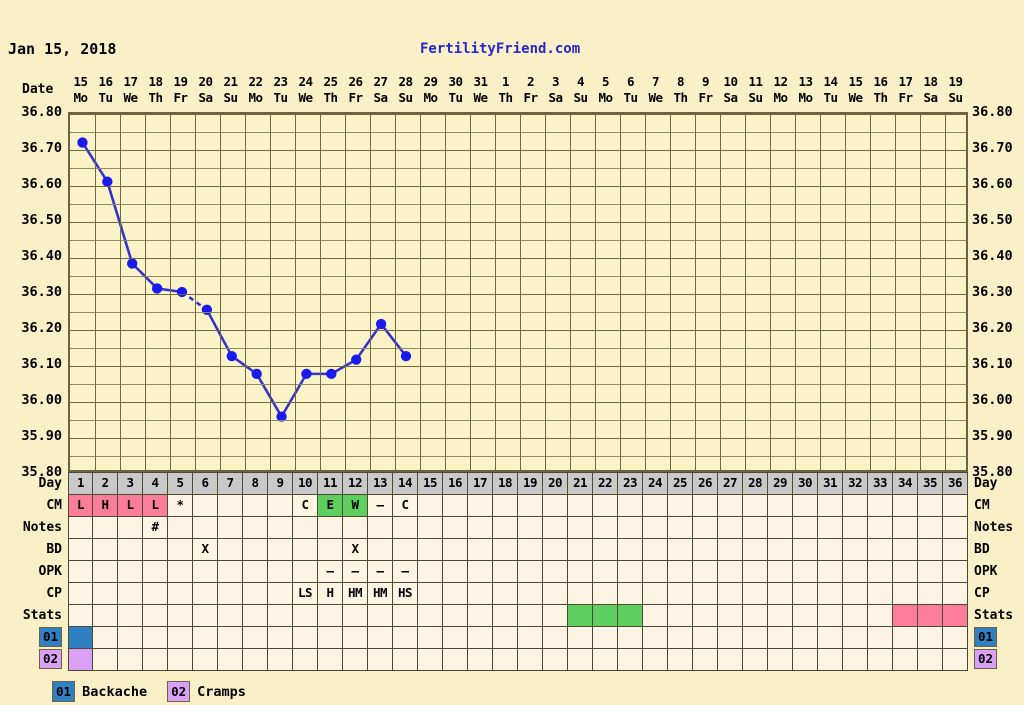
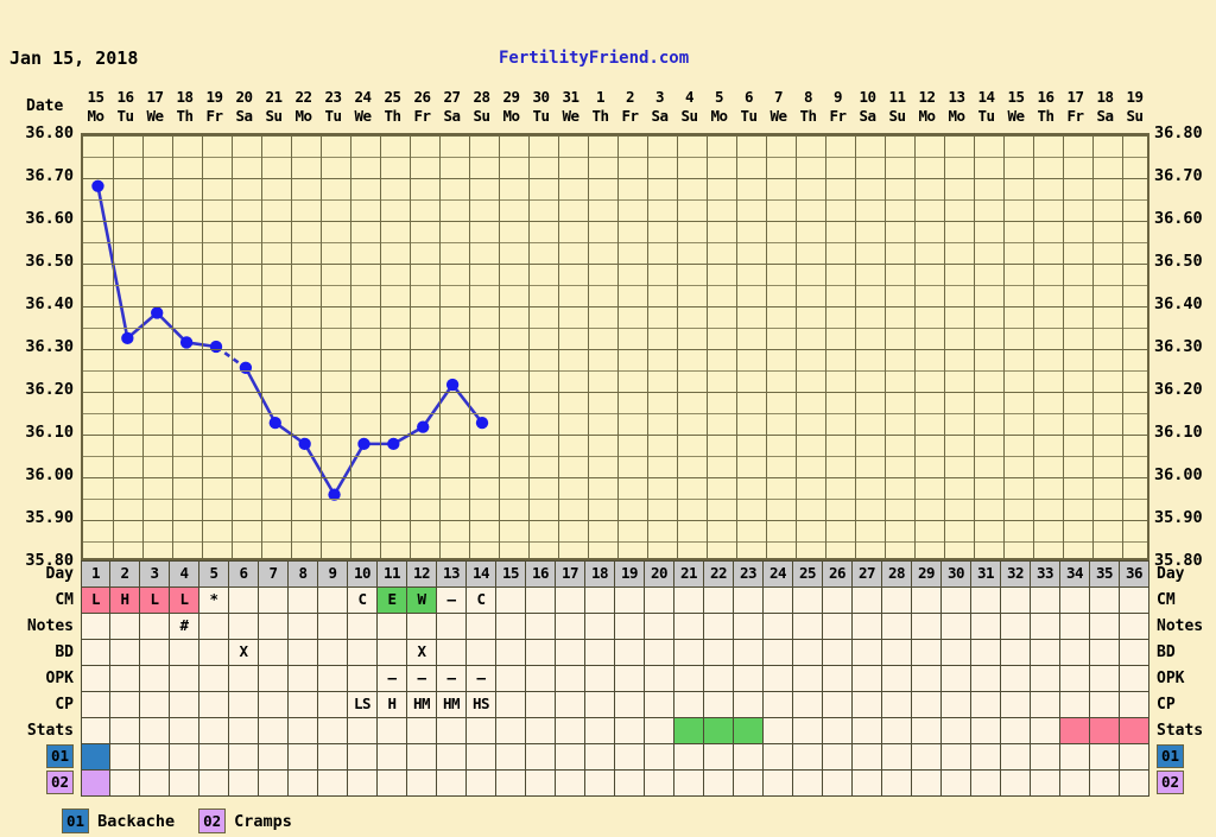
1: 36.72 -> 36.68
2: 36.61 -> 36.32
